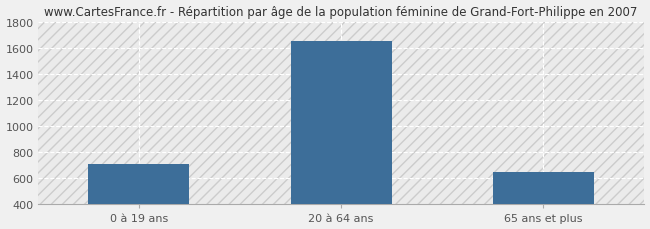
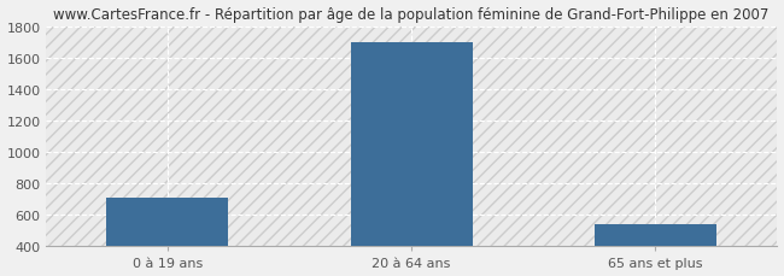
20 à 64 ans: 1650 -> 1700
65 ans et plus: 650 -> 540
